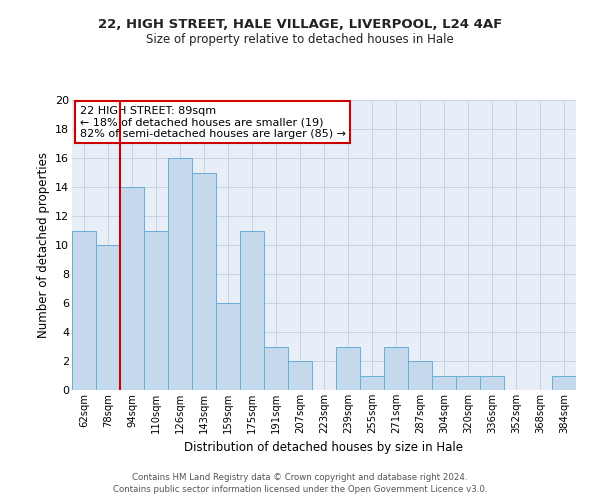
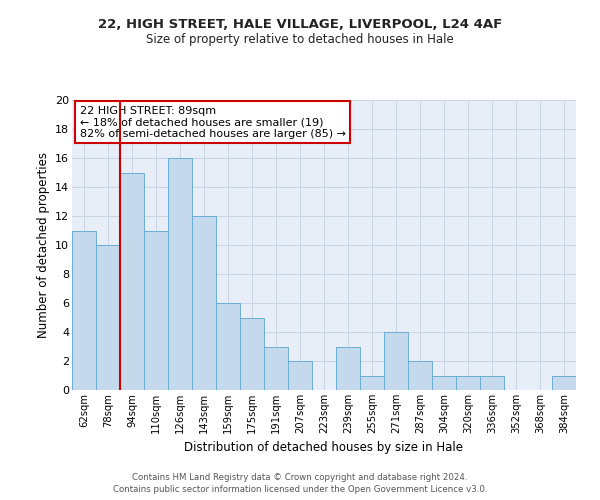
94sqm: 14 -> 15
143sqm: 15 -> 12
175sqm: 11 -> 5
271sqm: 3 -> 4
